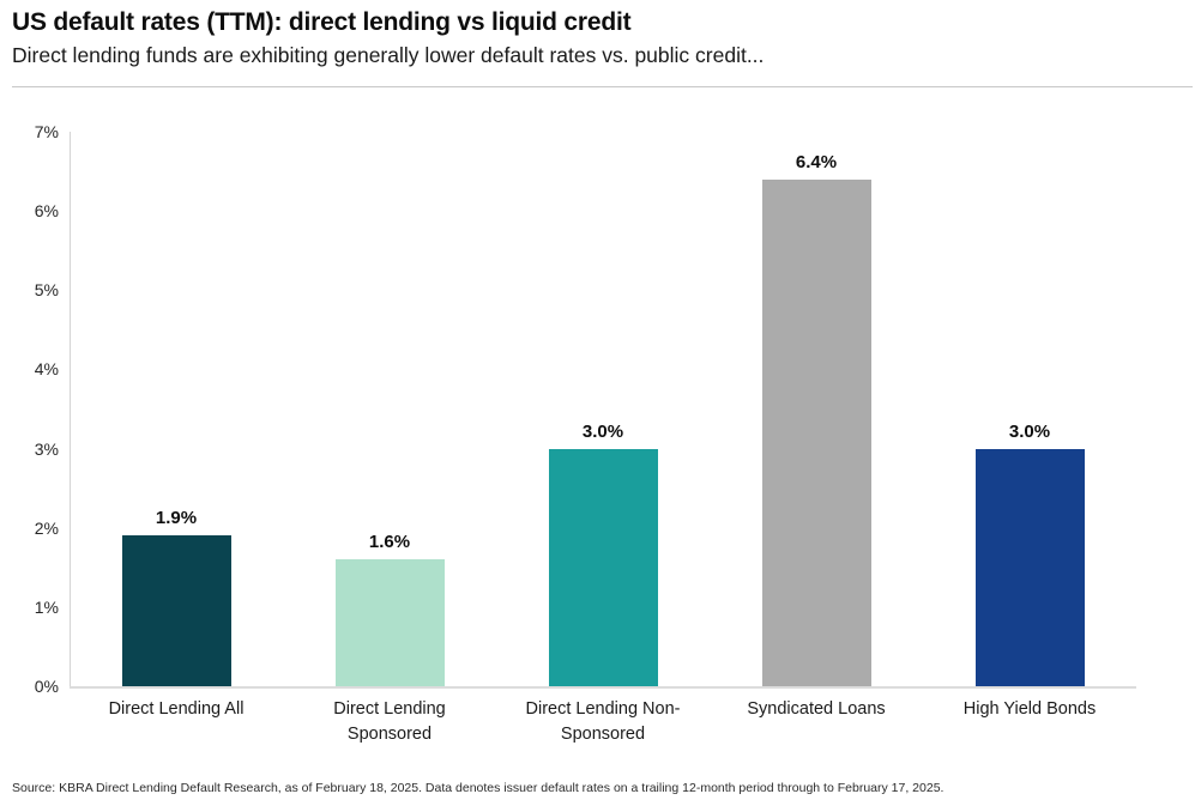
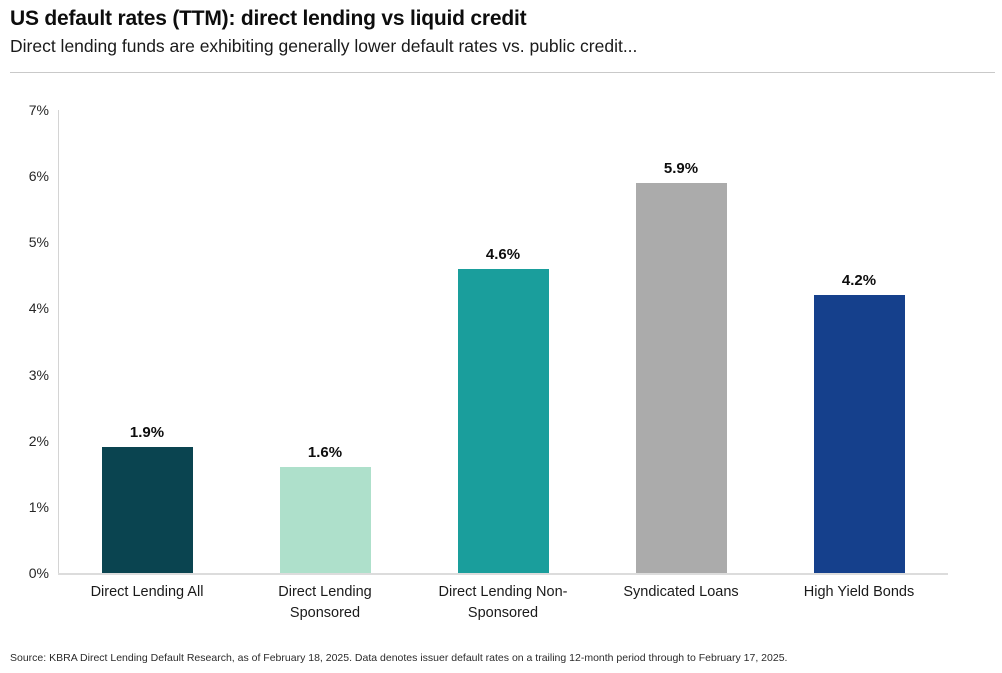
Direct Lending Non-Sponsored: 3.0% -> 4.6%
Syndicated Loans: 6.4% -> 5.9%
High Yield Bonds: 3.0% -> 4.2%
